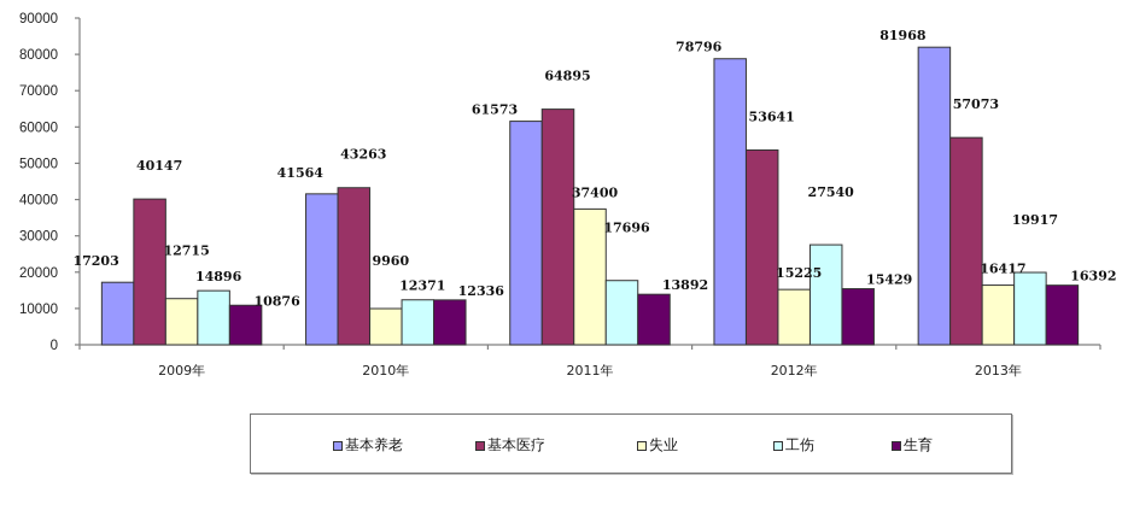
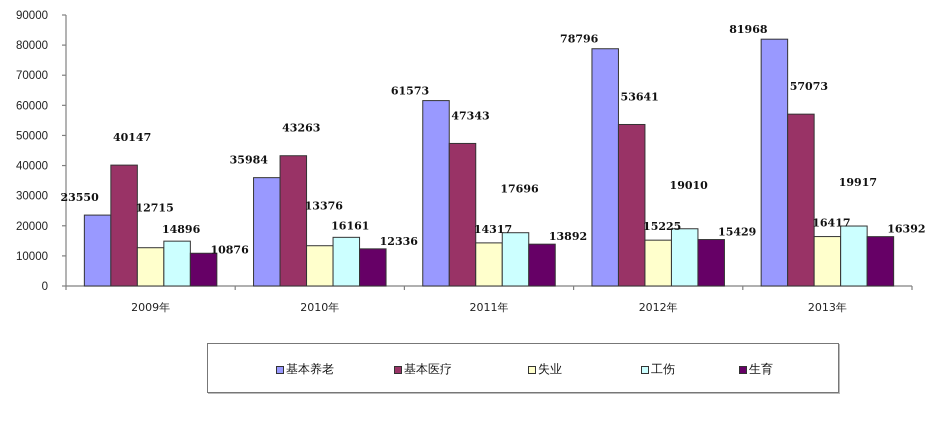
基本养老/2009年: 17203 -> 23550
基本养老/2010年: 41564 -> 35984
失业/2010年: 9960 -> 13376
工伤/2010年: 12371 -> 16161
基本医疗/2011年: 64895 -> 47343
失业/2011年: 37400 -> 14317
工伤/2012年: 27540 -> 19010
